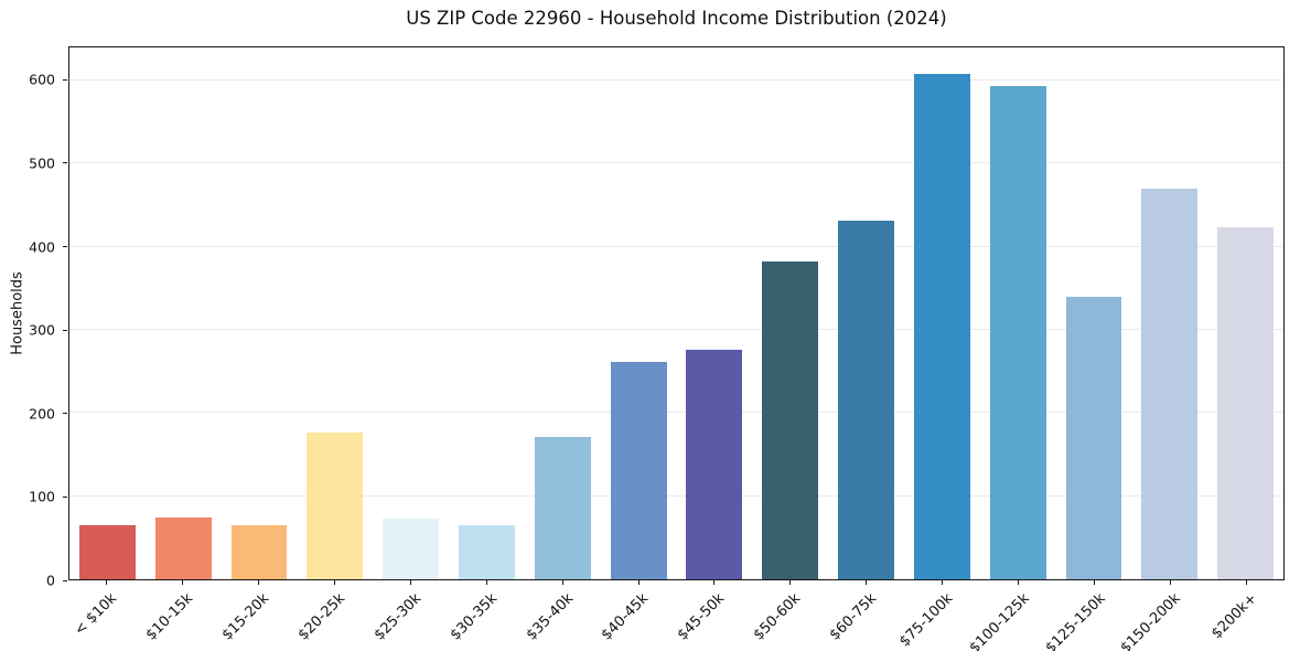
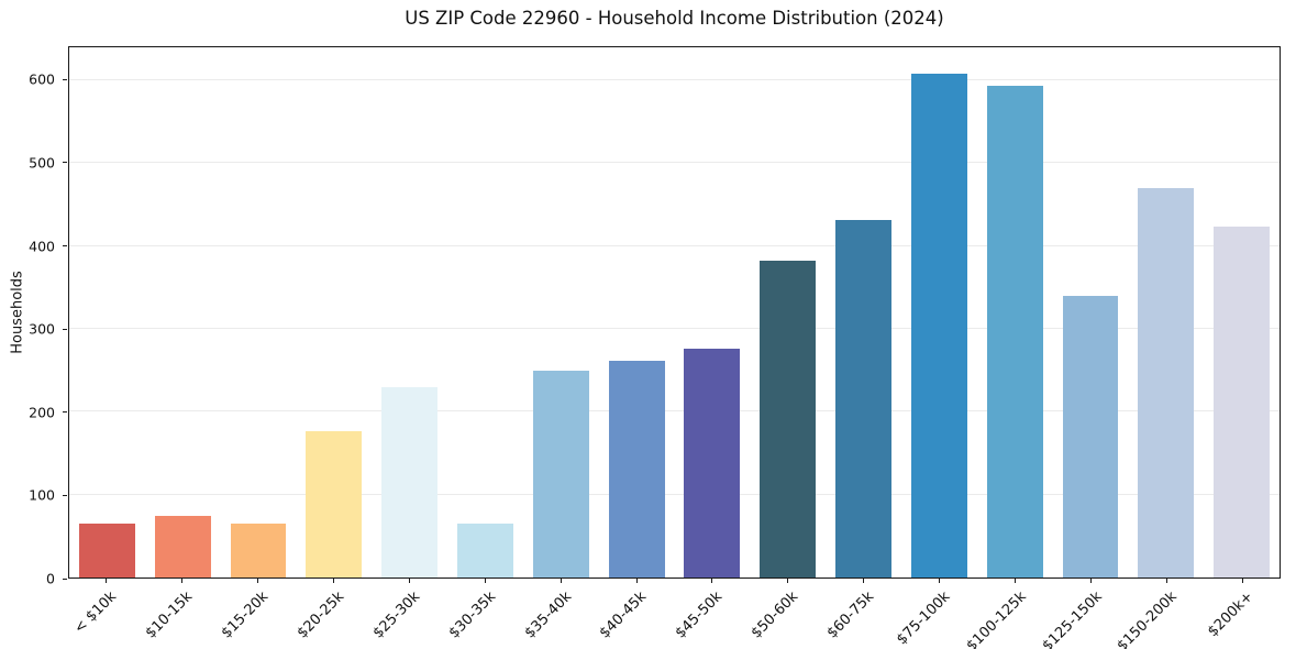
$25-30k: 70 -> 230
$35-40k: 170 -> 250
